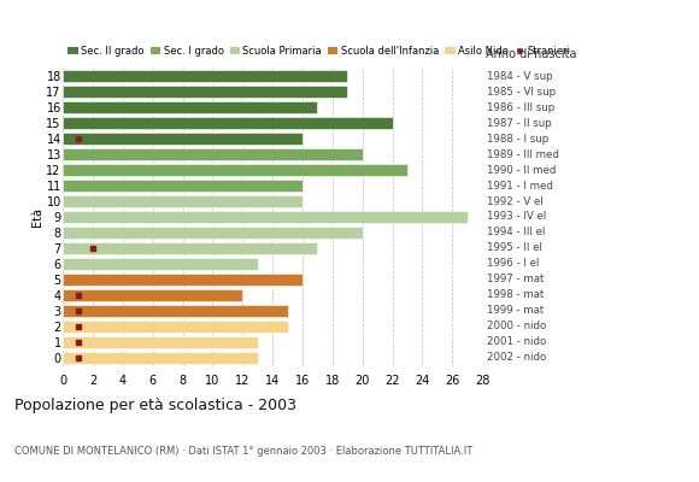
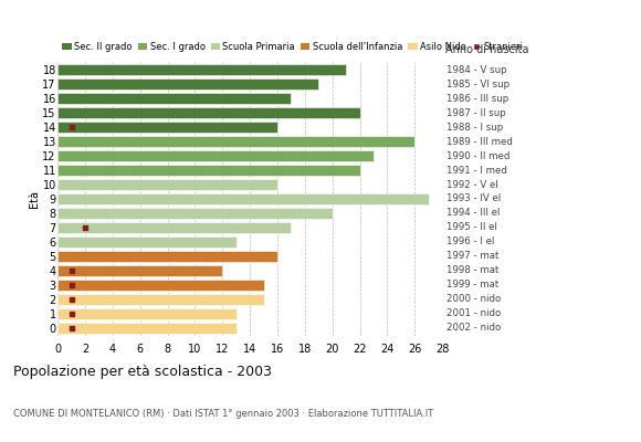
18: 19 -> 21
13: 20 -> 26
11: 16 -> 22
